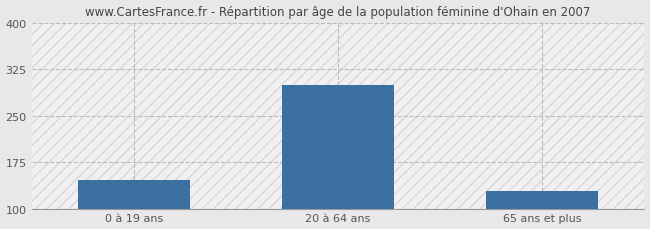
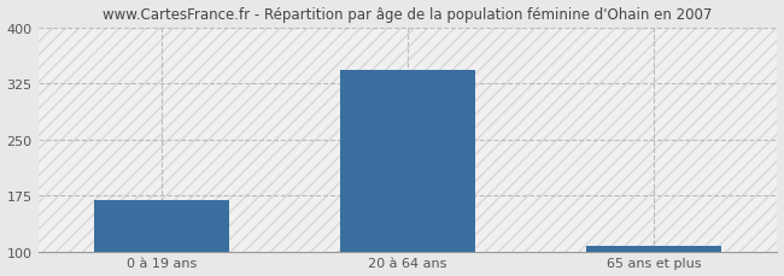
0 à 19 ans: 146 -> 168
20 à 64 ans: 300 -> 343
65 ans et plus: 128 -> 107
